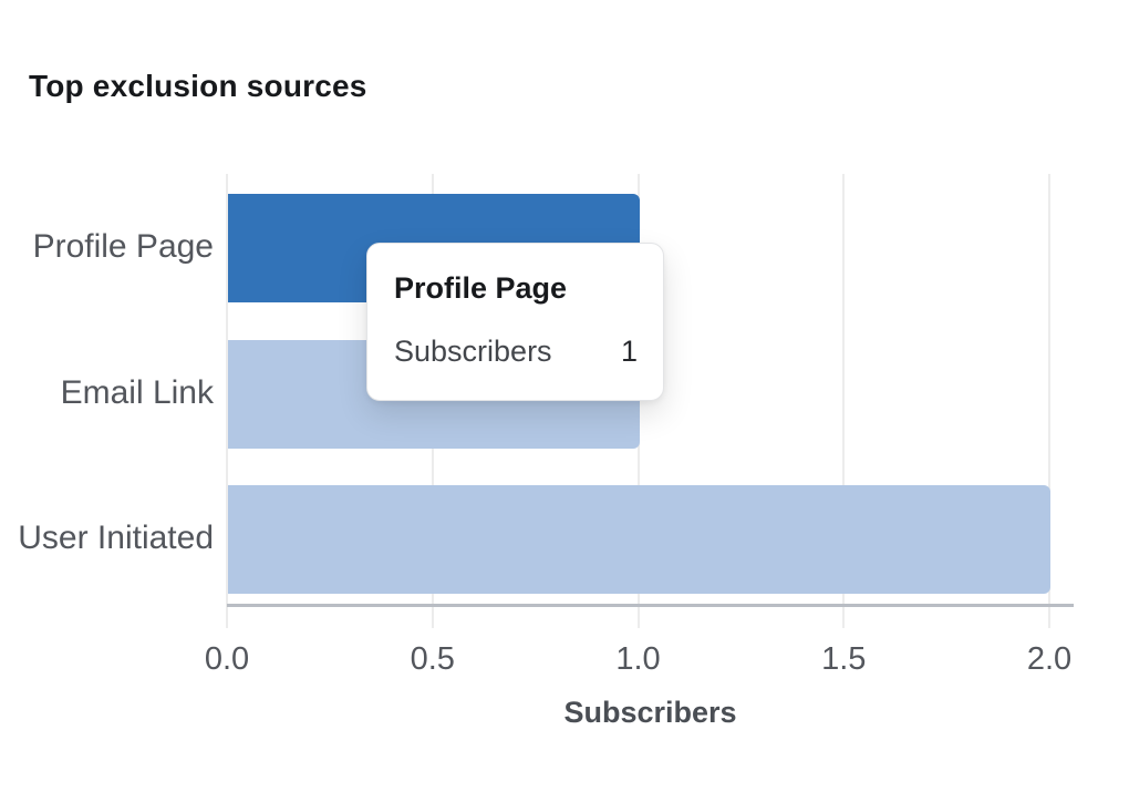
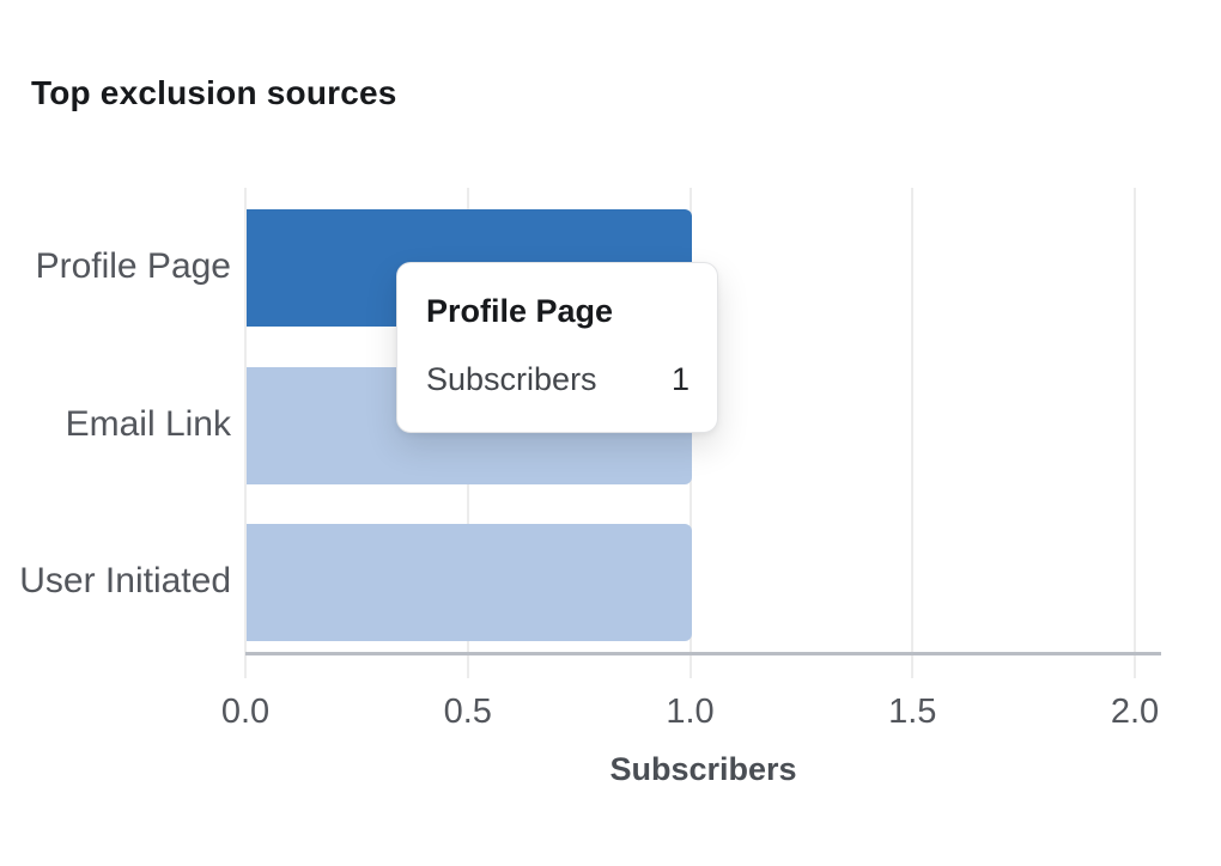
User Initiated: 2 -> 1
